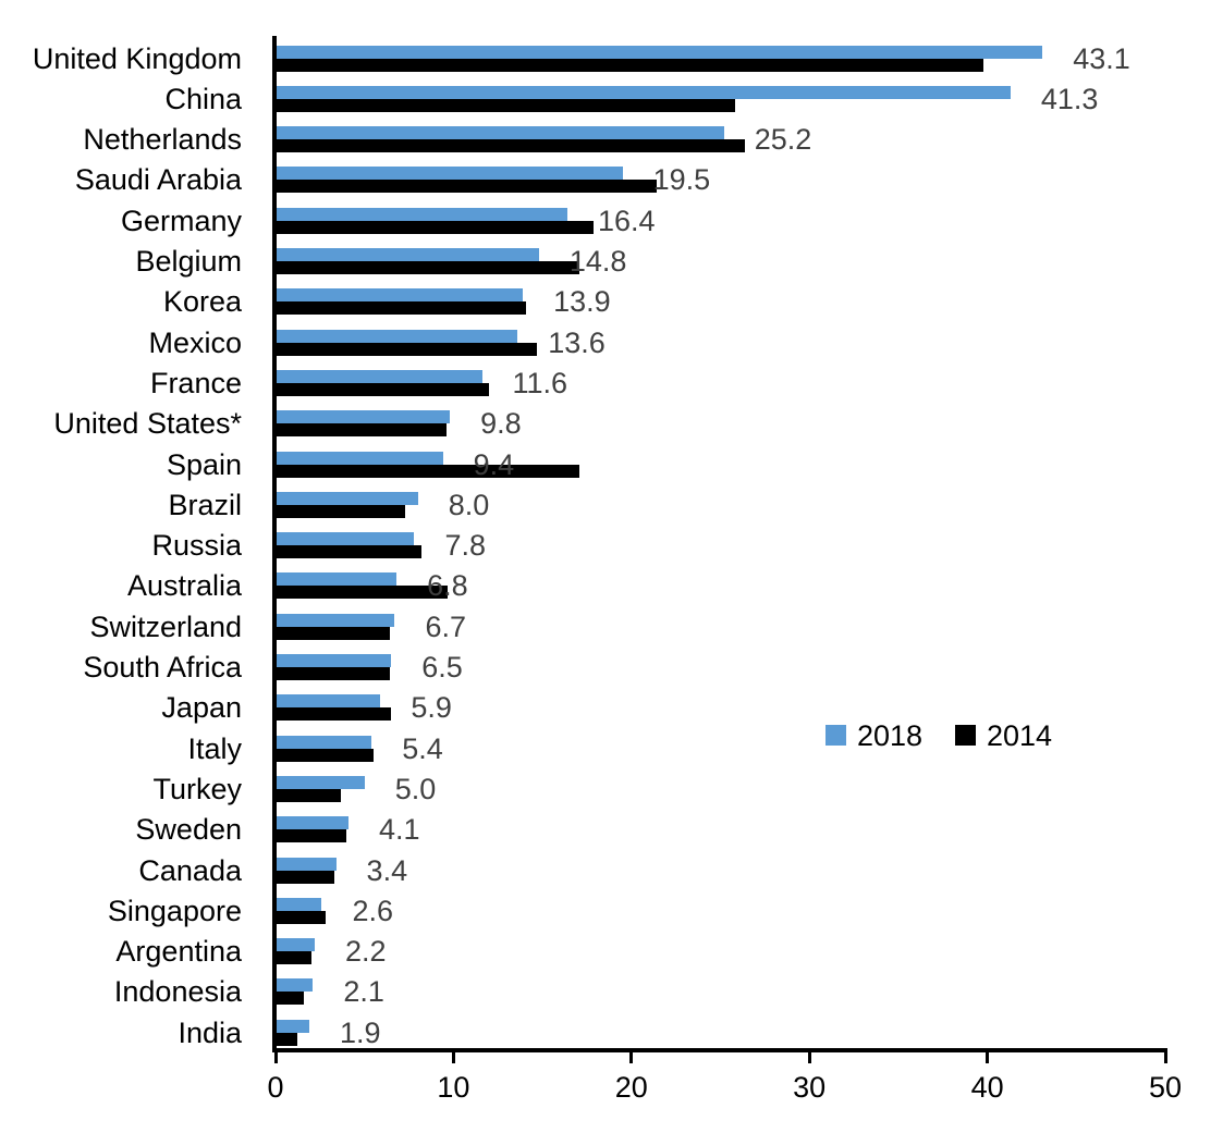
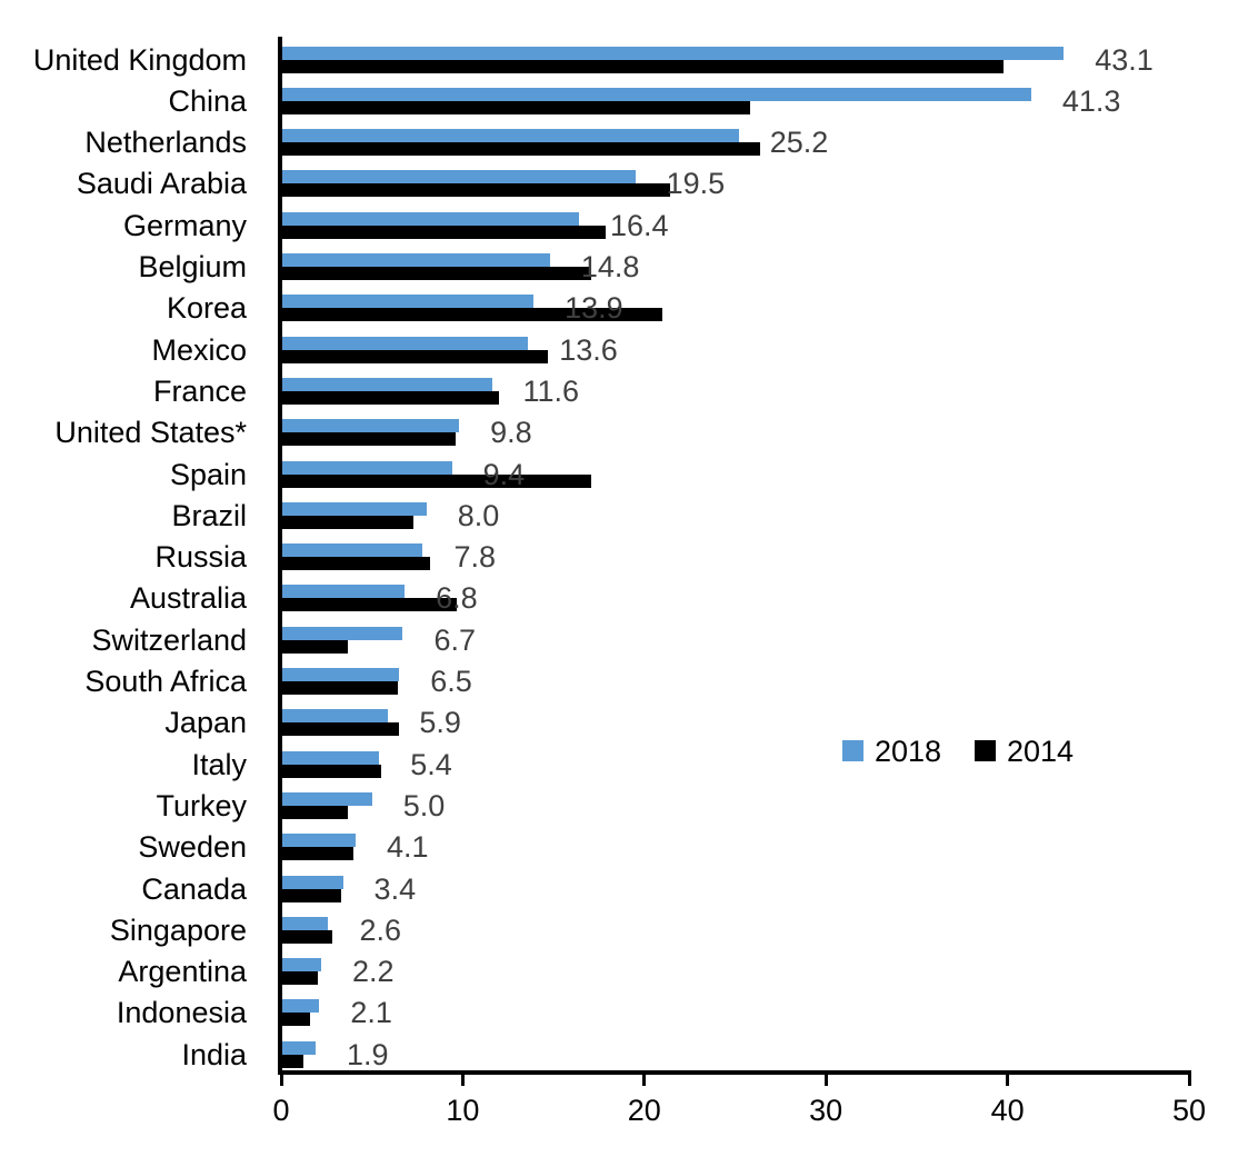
2014/Korea: 14.1 -> 21.0
2014/Switzerland: 6.4 -> 3.7
